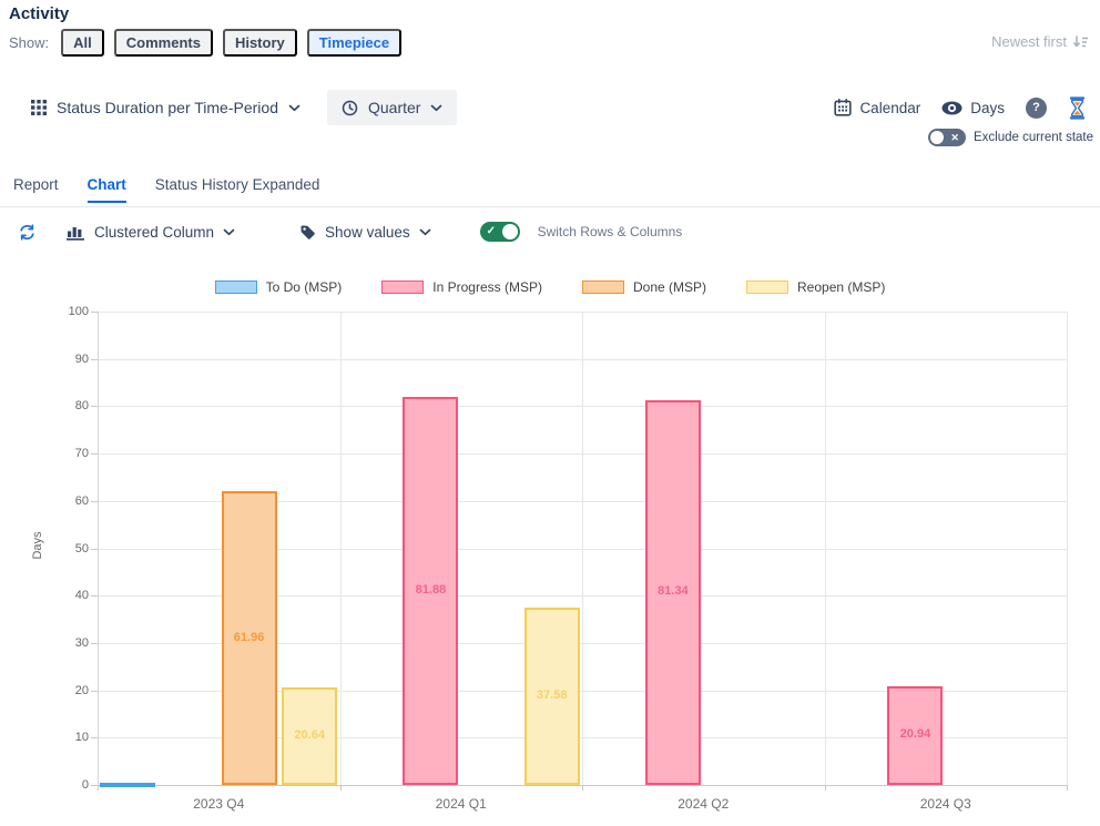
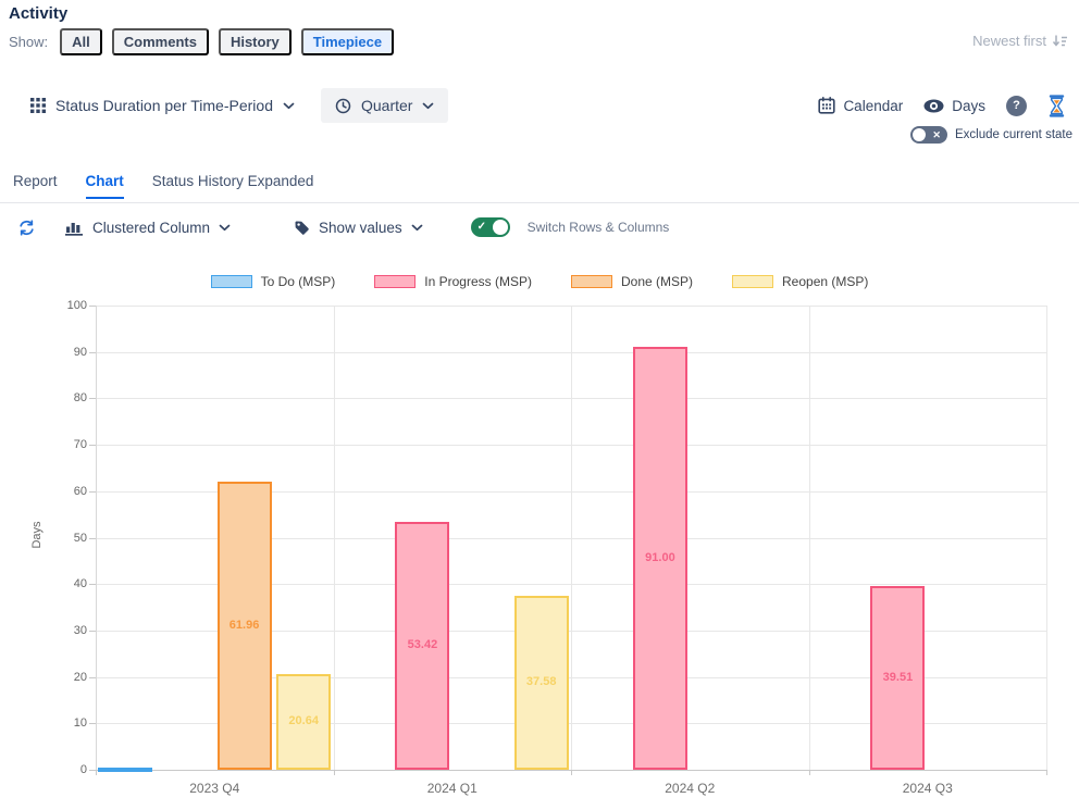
In Progress (MSP)/2024 Q1: 81.88 -> 53.42
In Progress (MSP)/2024 Q2: 81.34 -> 91.00
In Progress (MSP)/2024 Q3: 20.94 -> 39.51
